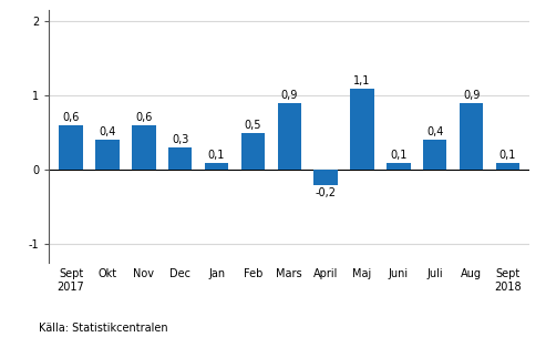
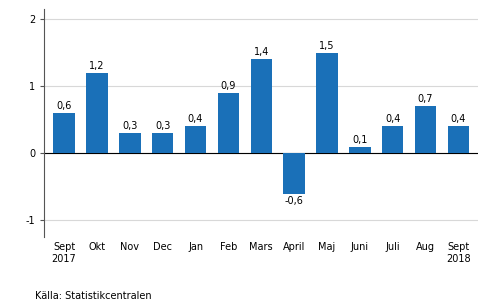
Okt: 0,4 -> 1,2
Nov: 0,6 -> 0,3
Jan: 0,1 -> 0,4
Feb: 0,5 -> 0,9
Mars: 0,9 -> 1,4
April: -0,2 -> -0,6
Maj: 1,1 -> 1,5
Aug: 0,9 -> 0,7
Sept 2018: 0,1 -> 0,4
